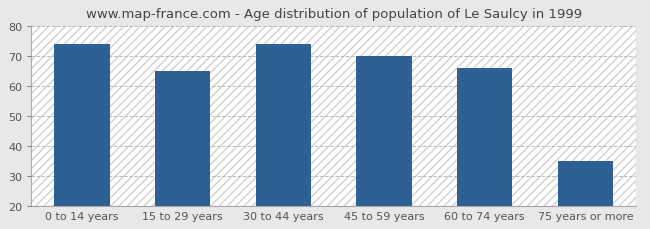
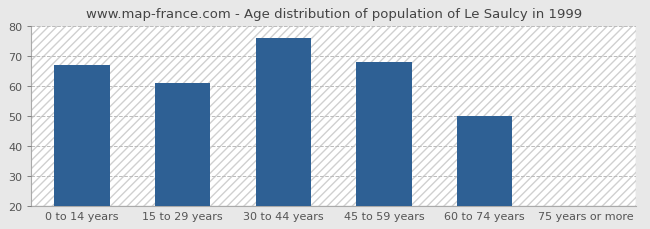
0 to 14 years: 74 -> 67
15 to 29 years: 65 -> 61
30 to 44 years: 74 -> 76
45 to 59 years: 70 -> 68
60 to 74 years: 66 -> 50
75 years or more: 35 -> 20
